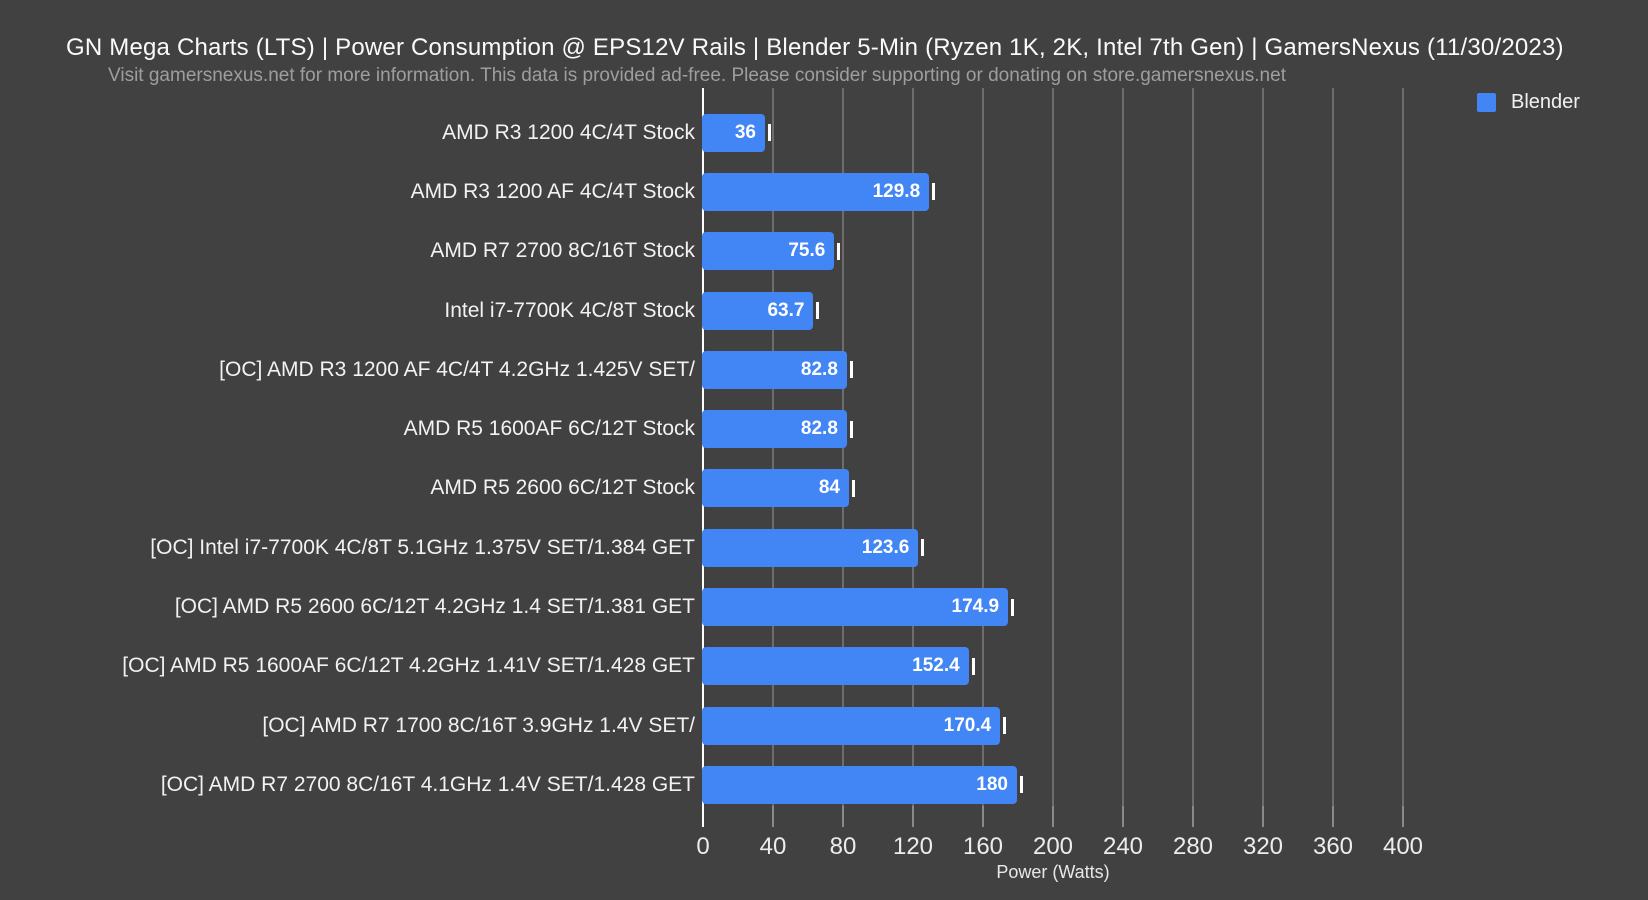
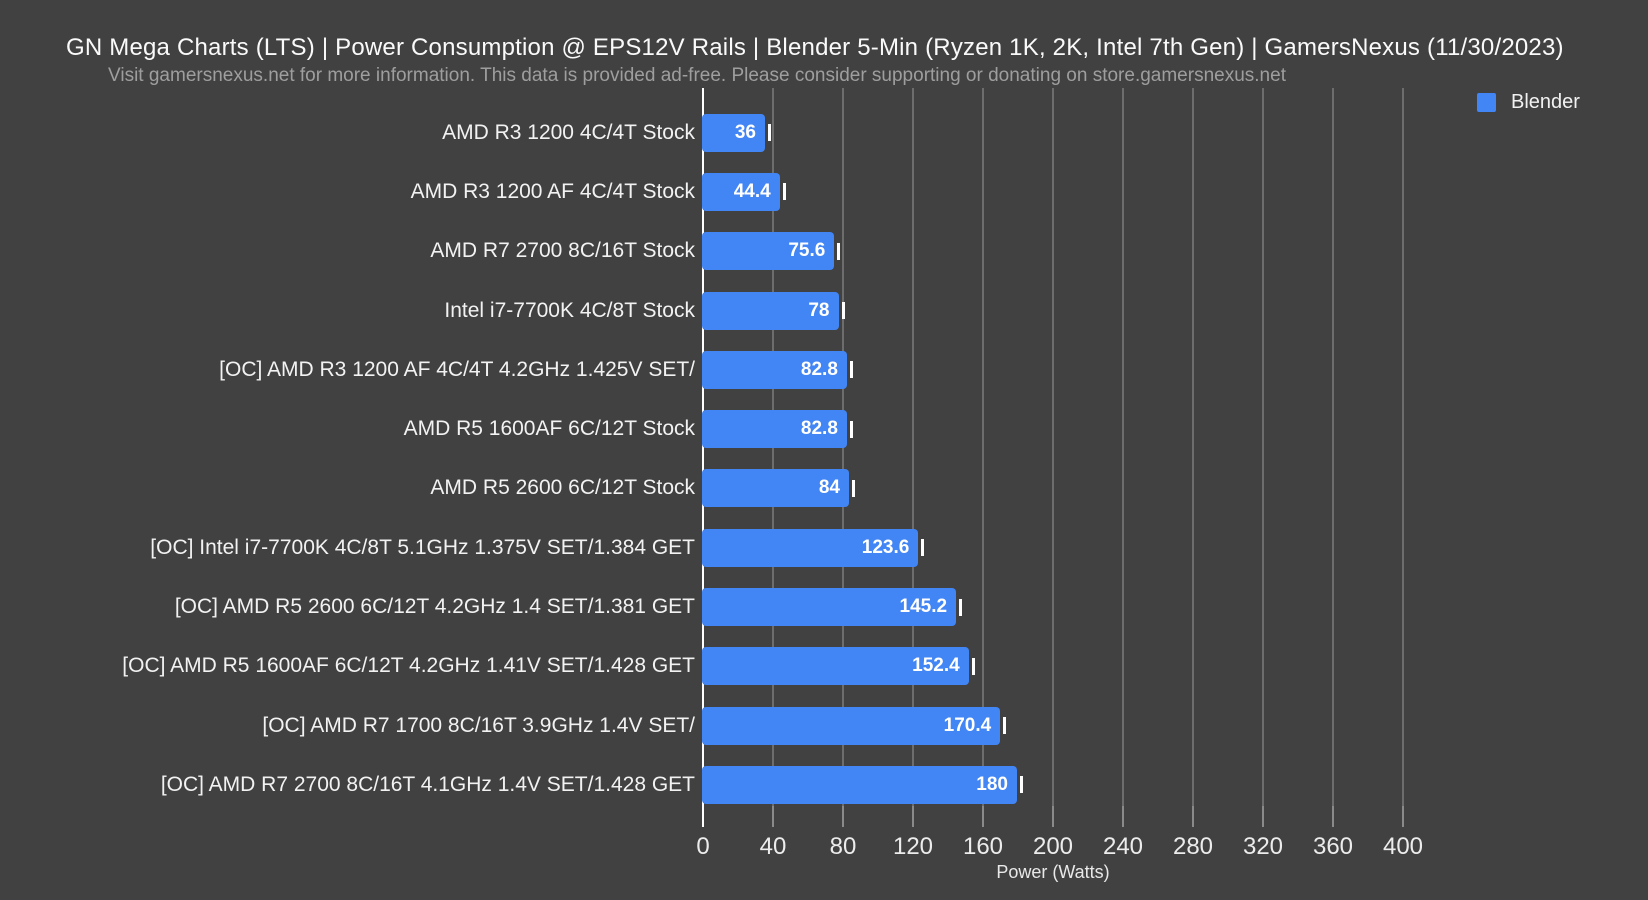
AMD R3 1200 AF 4C/4T Stock: 129.8 -> 44.4
Intel i7-7700K 4C/8T Stock: 63.7 -> 78
[OC] AMD R5 2600 6C/12T 4.2GHz 1.4 SET/1.381 GET: 174.9 -> 145.2
